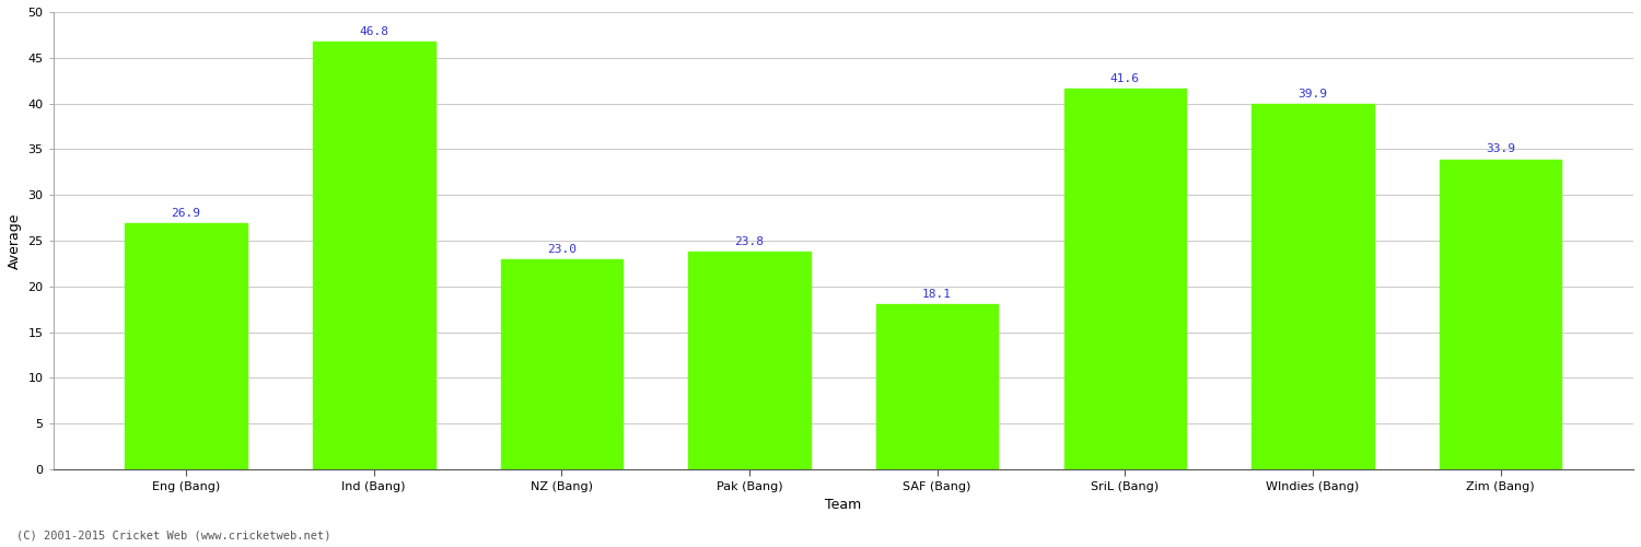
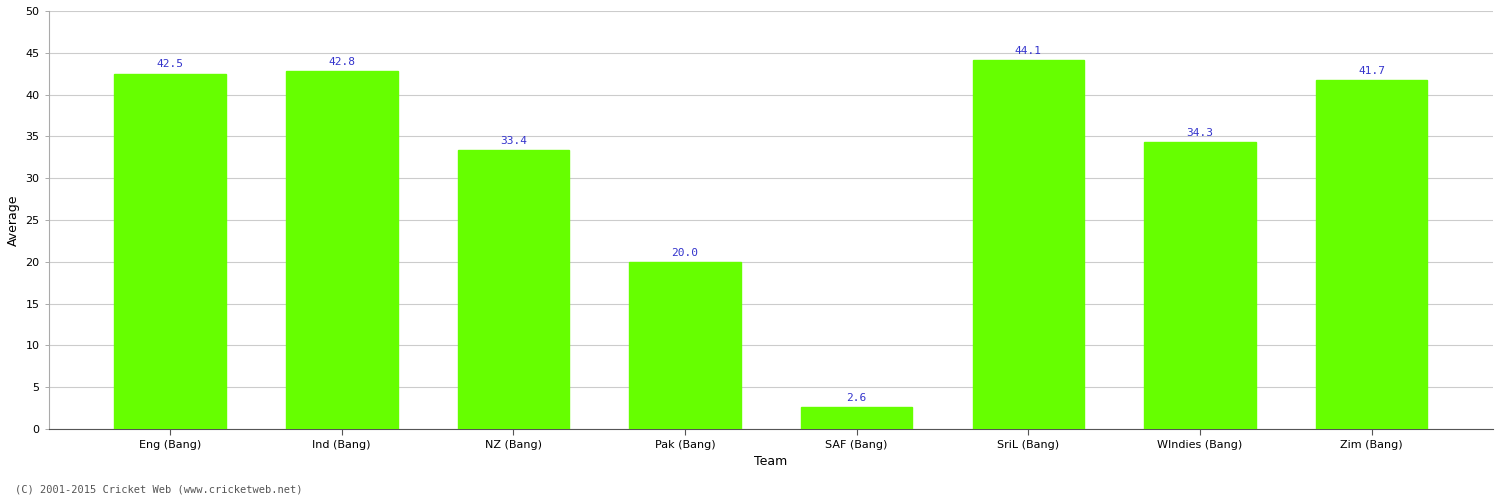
Eng (Bang): 26.9 -> 42.5
Ind (Bang): 46.8 -> 42.8
NZ (Bang): 23.0 -> 33.4
Pak (Bang): 23.8 -> 20.0
SAF (Bang): 18.1 -> 2.6
SriL (Bang): 41.6 -> 44.1
WIndies (Bang): 39.9 -> 34.3
Zim (Bang): 33.9 -> 41.7
